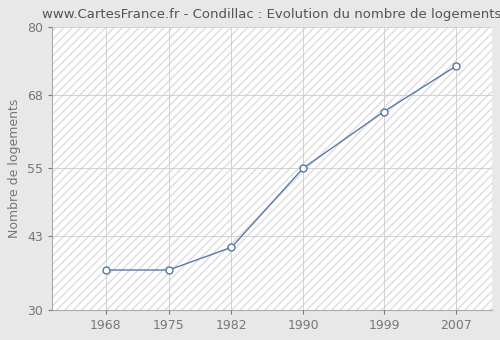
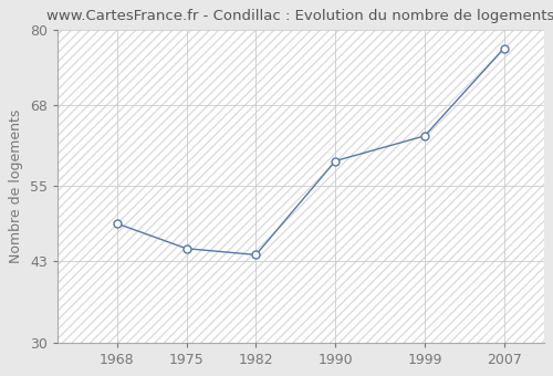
1968: 37 -> 49
1975: 37 -> 45
1982: 41 -> 44
1990: 55 -> 59
1999: 65 -> 63
2007: 73 -> 77
